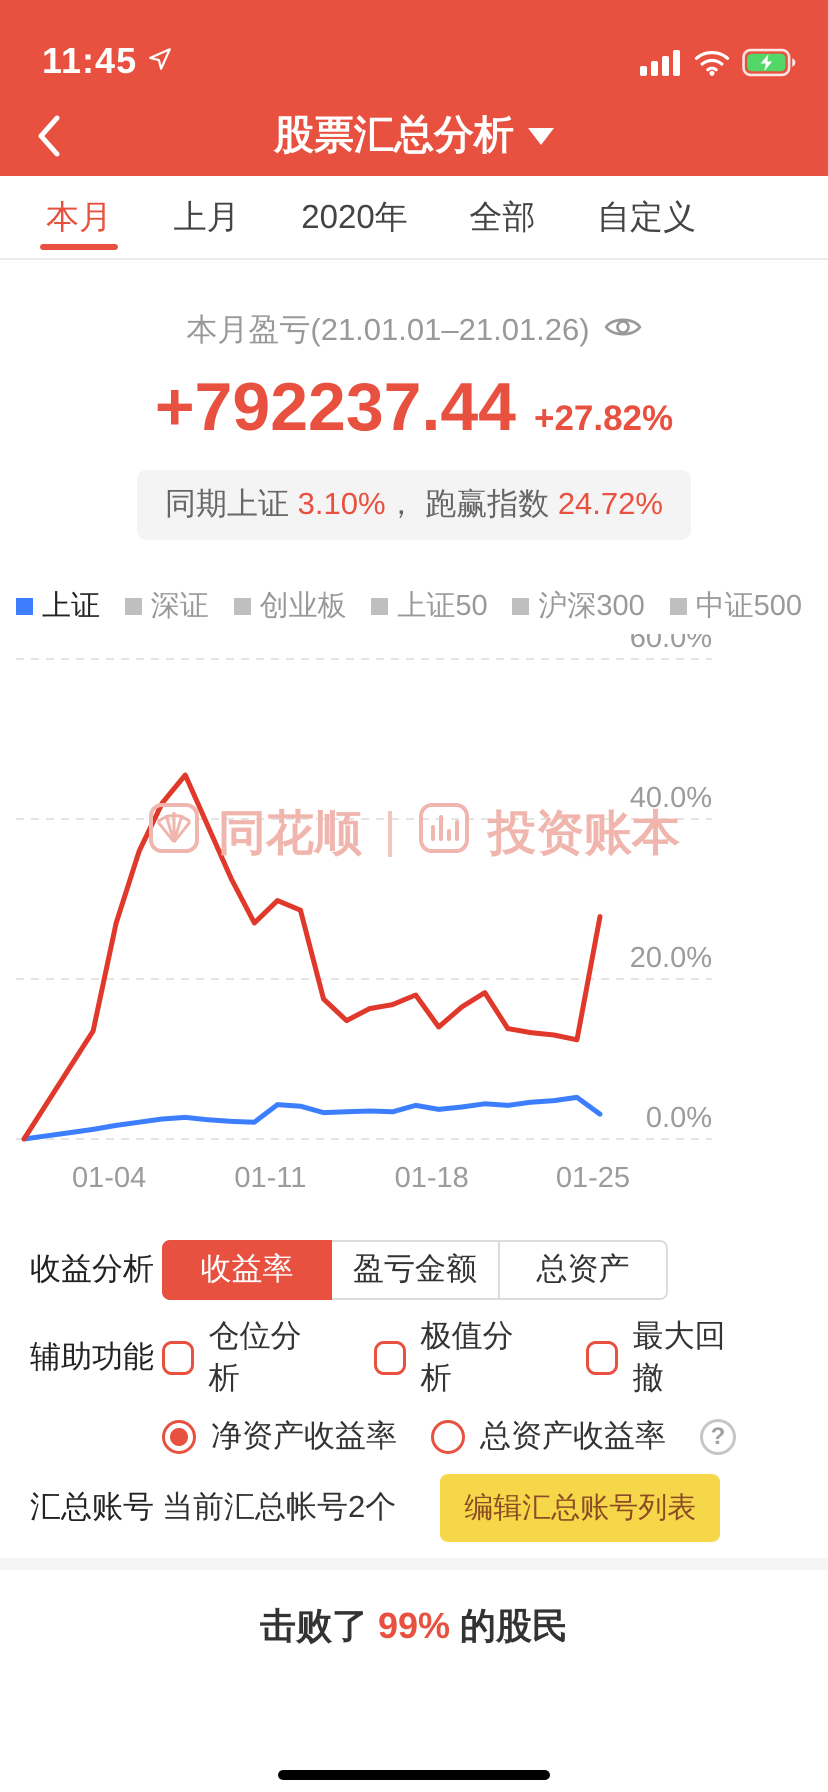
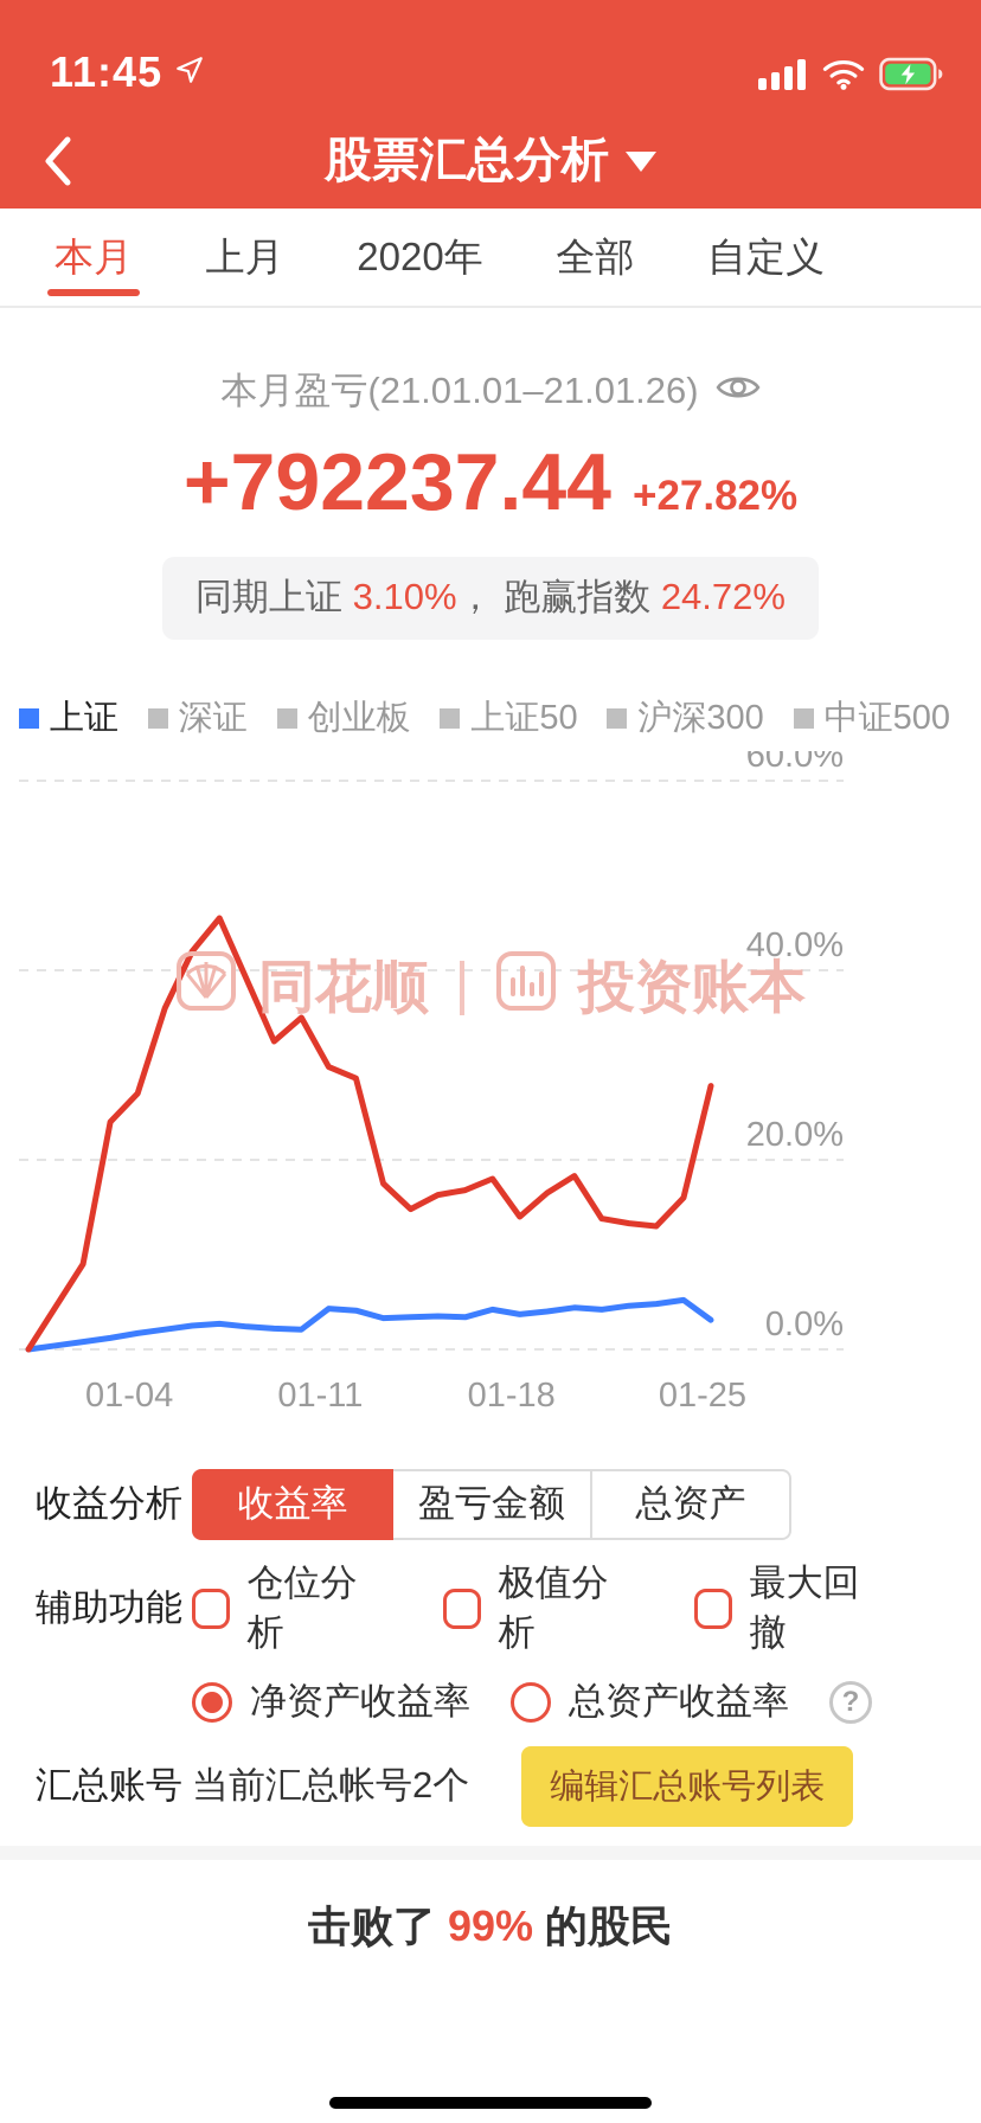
净资产收益率/01-04: 14% -> 24%
净资产收益率/01-11: 27% -> 35%
净资产收益率/01-25: 12% -> 16%
